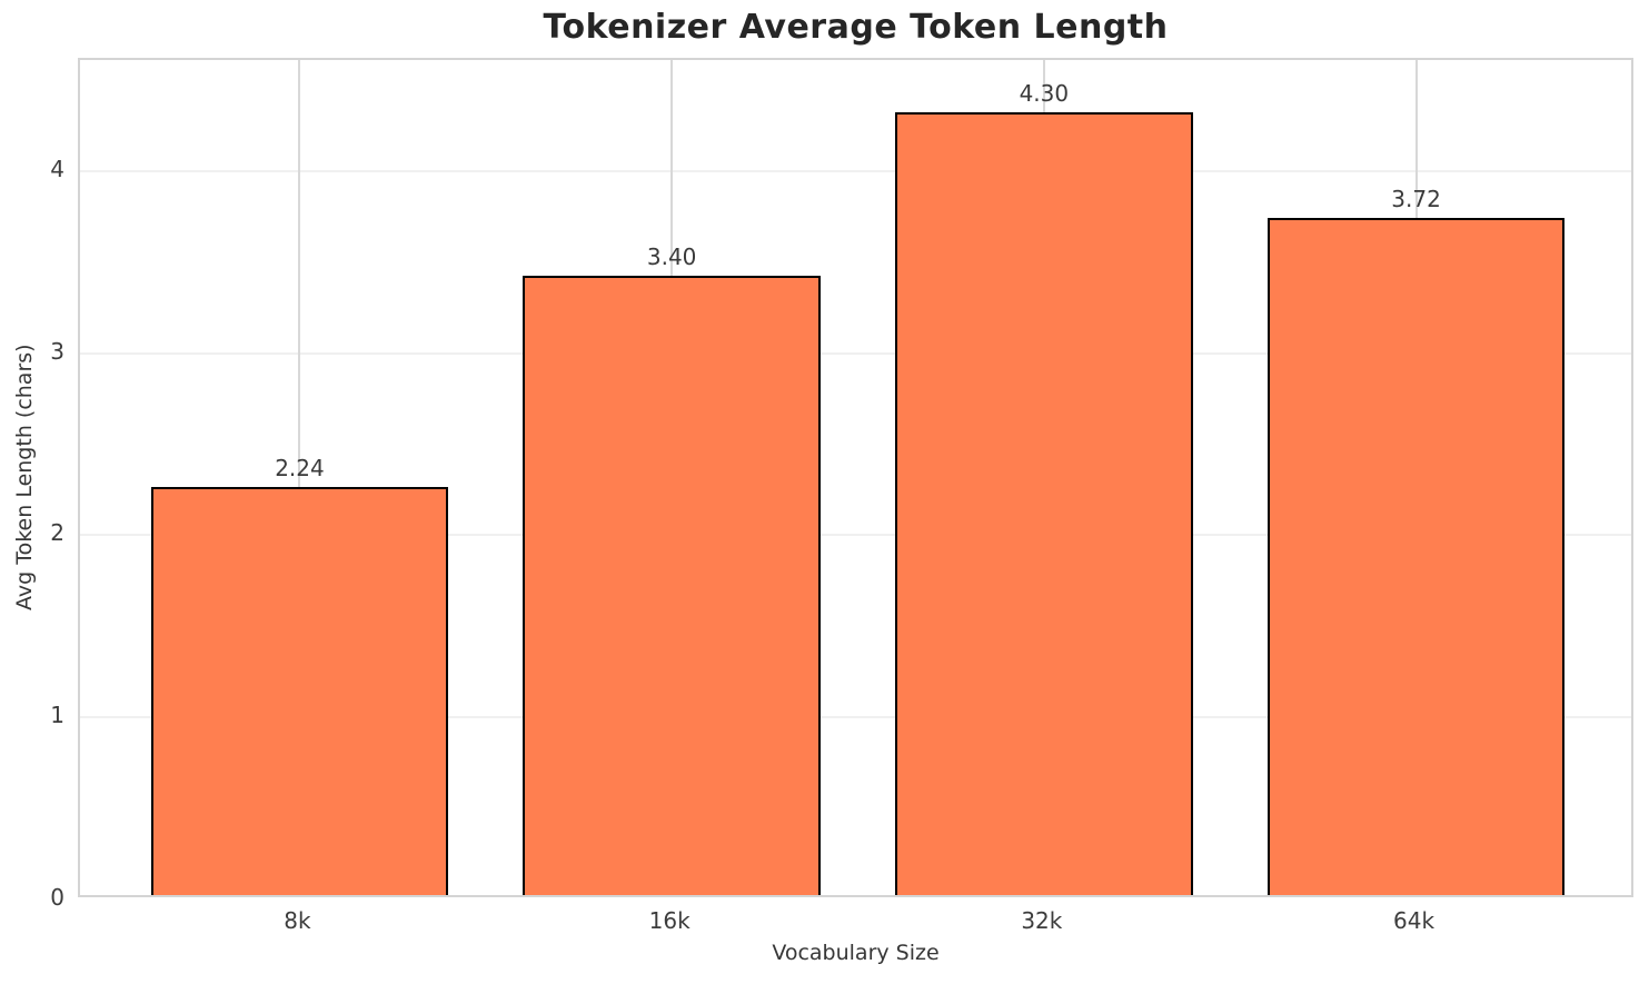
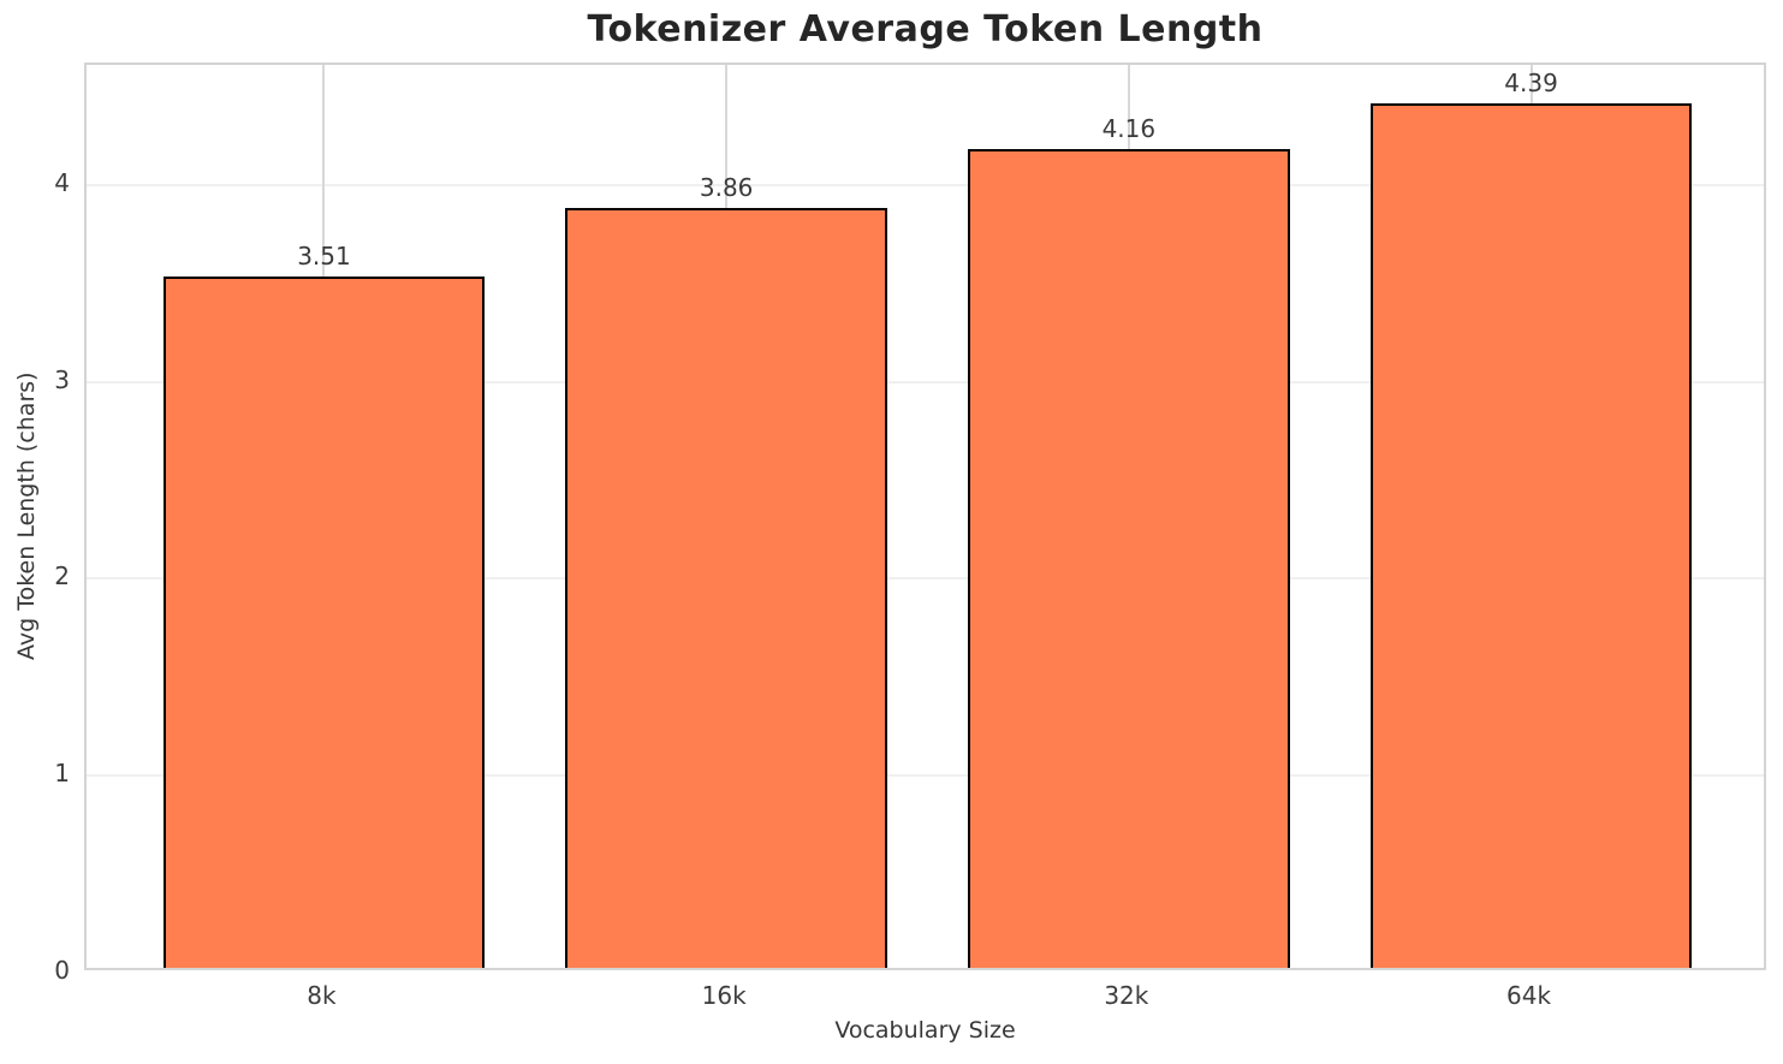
8k: 2.24 -> 3.51
16k: 3.40 -> 3.86
32k: 4.30 -> 4.16
64k: 3.72 -> 4.39
